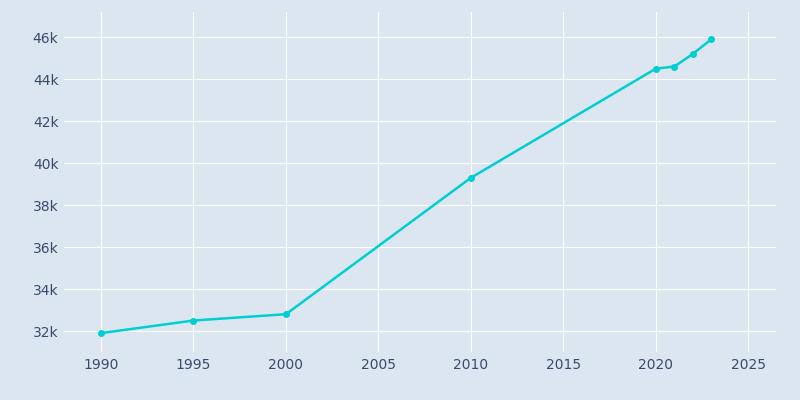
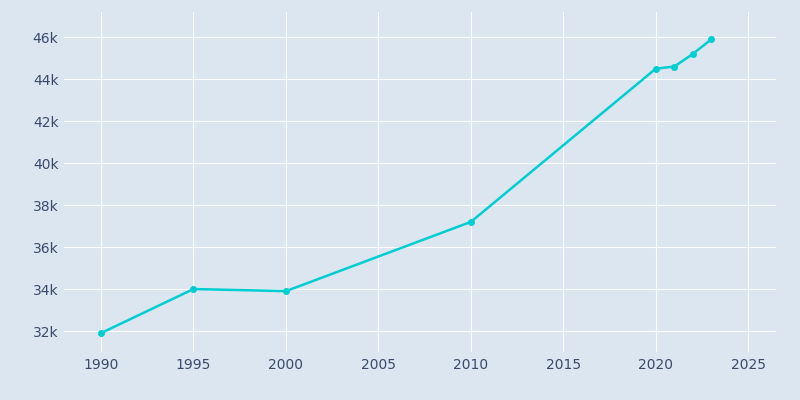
1995: 32.5k -> 34.0k
2000: 32.8k -> 33.9k
2010: 39.3k -> 37.2k
